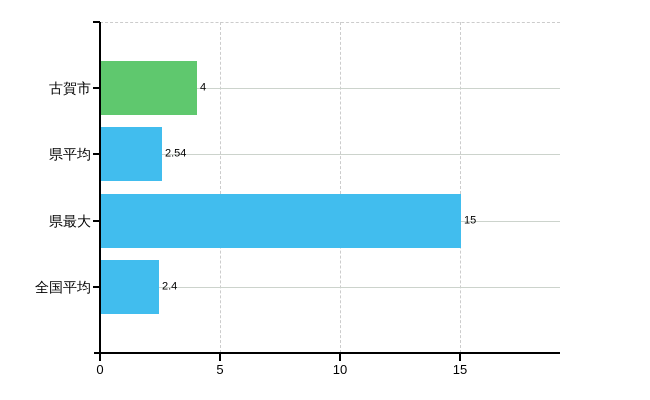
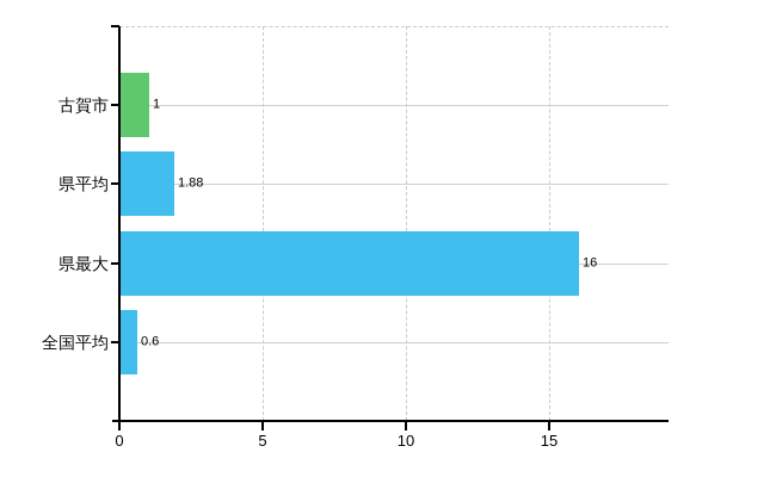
古賀市: 4 -> 1
県平均: 2.54 -> 1.88
県最大: 15 -> 16
全国平均: 2.4 -> 0.6
